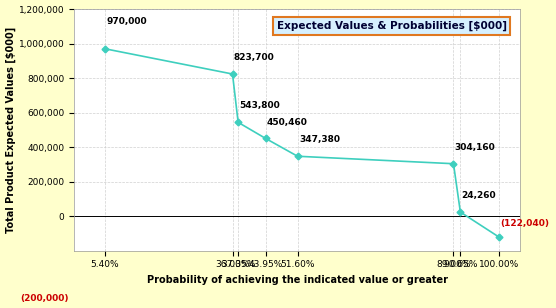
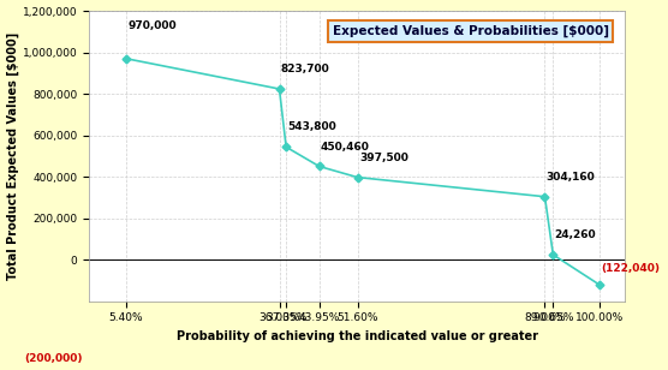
51.60%: 347,380 -> 397,500
